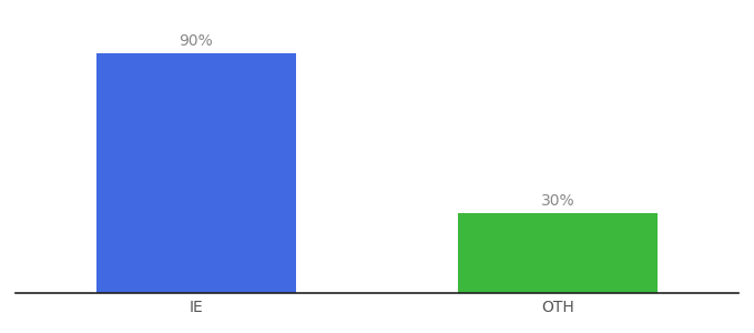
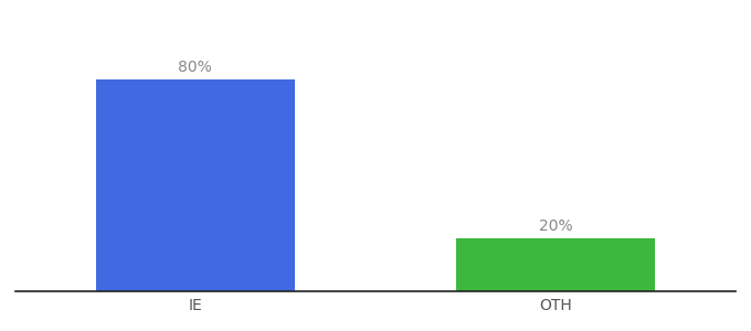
IE: 90% -> 80%
OTH: 30% -> 20%
